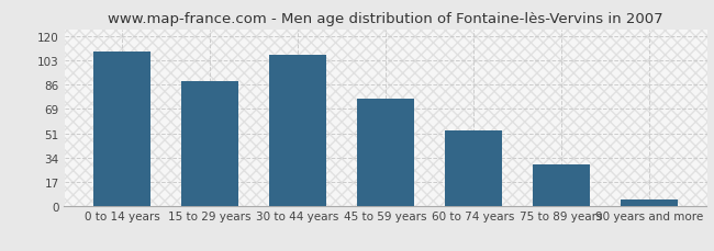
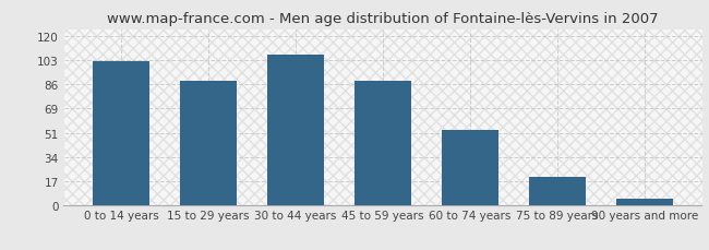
0 to 14 years: 109 -> 102
45 to 59 years: 76 -> 88
75 to 89 years: 29 -> 20
